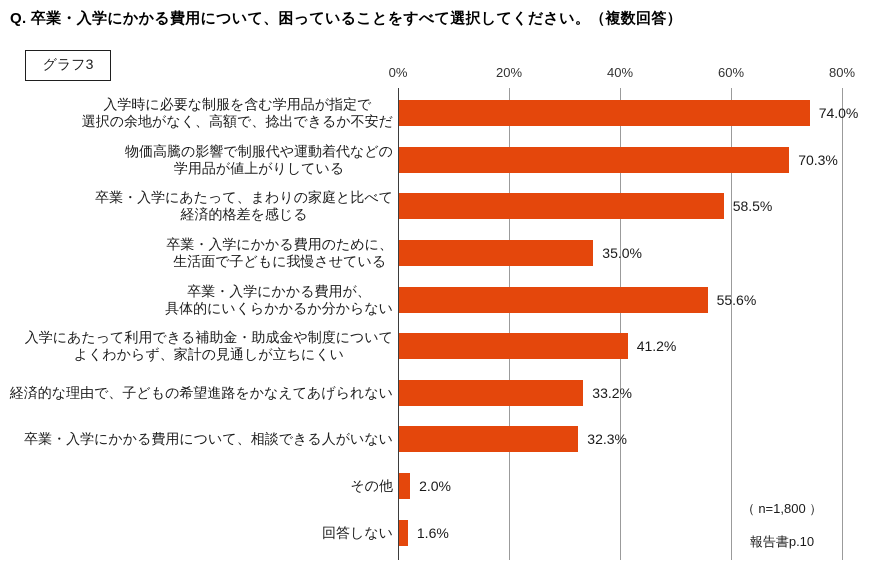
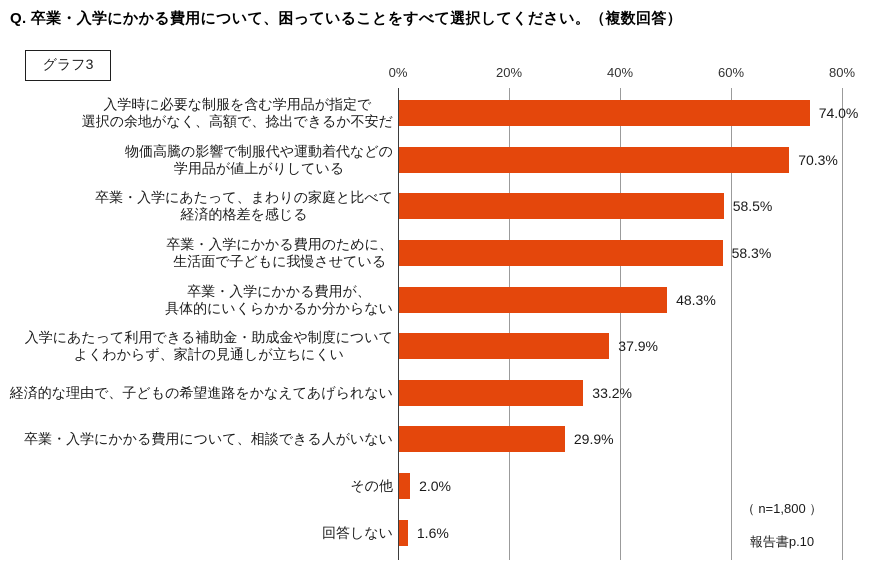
卒業・入学にかかる費用のために、生活面で子どもに我慢させている: 35.0% -> 58.3%
卒業・入学にかかる費用が、具体的にいくらかかるか分からない: 55.6% -> 48.3%
入学にあたって利用できる補助金・助成金や制度についてよくわからず、家計の見通しが立ちにくい: 41.2% -> 37.9%
卒業・入学にかかる費用について、相談できる人がいない: 32.3% -> 29.9%
